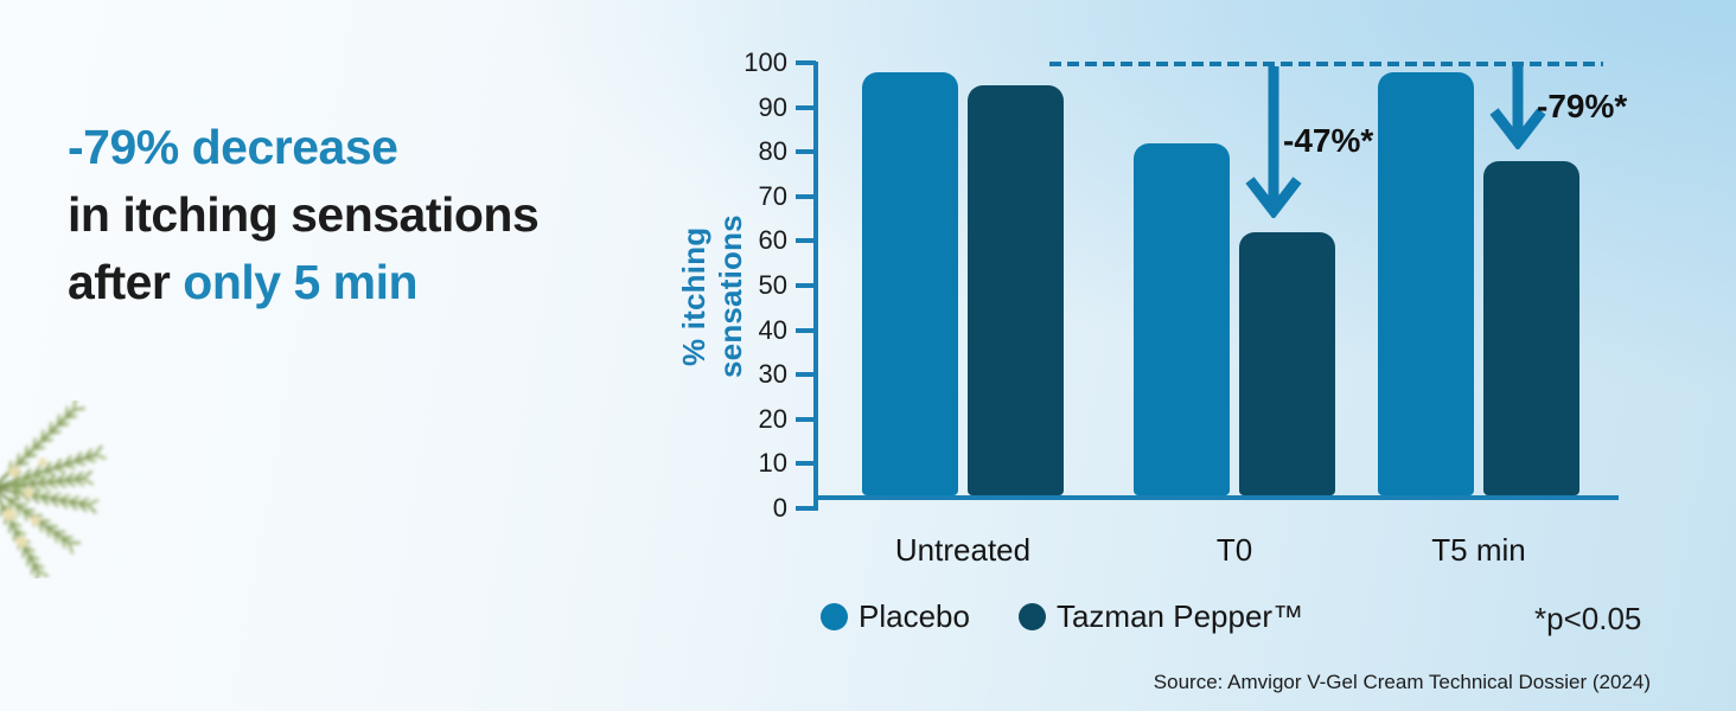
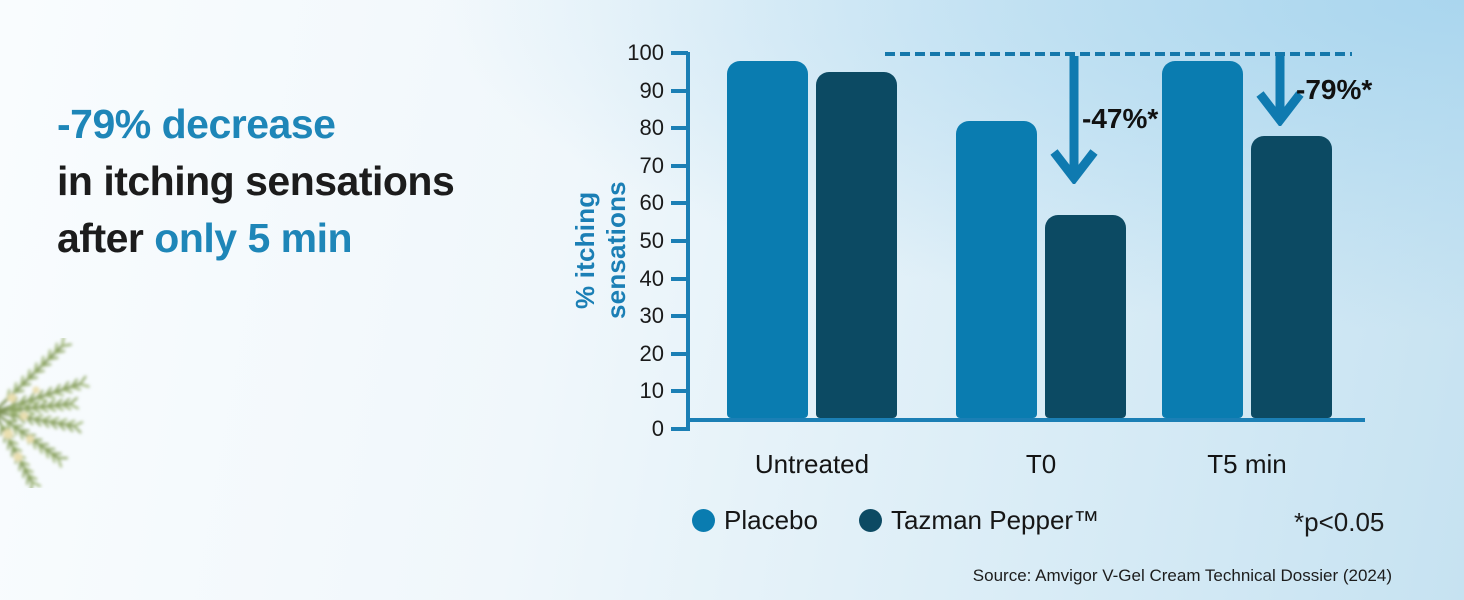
Tazman Pepper™/T0: 62 -> 57
